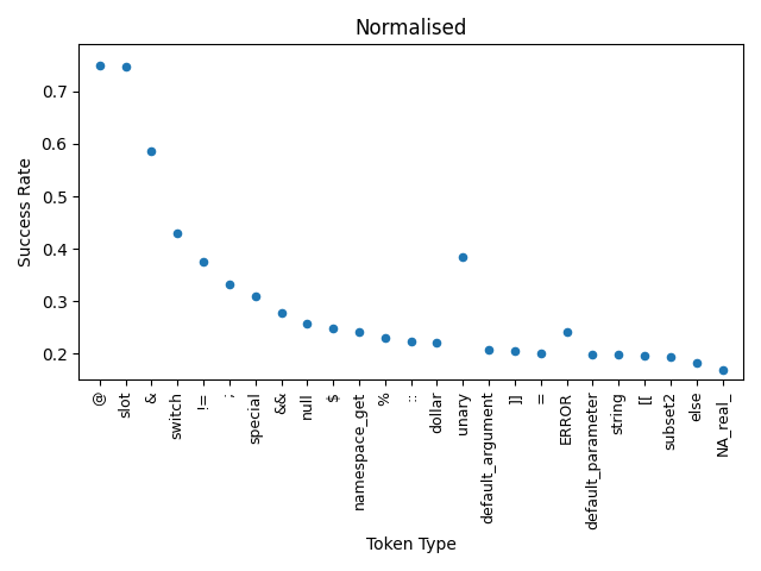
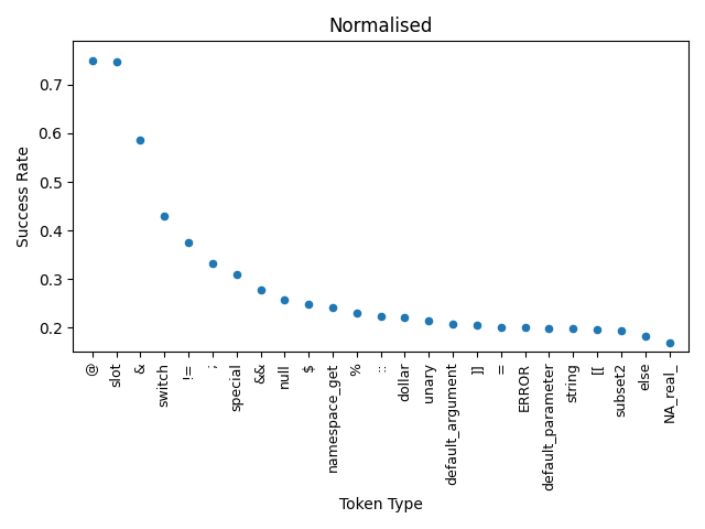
unary: 0.385 -> 0.213
ERROR: 0.240 -> 0.200
